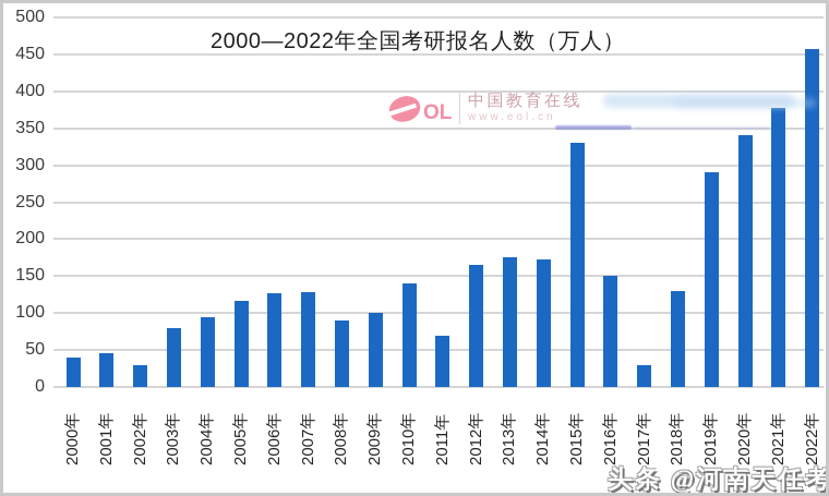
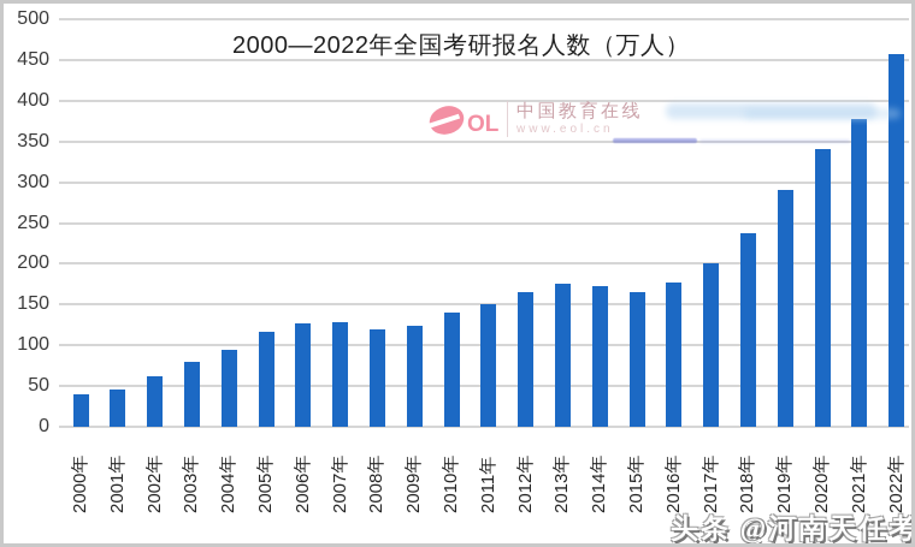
2002年: 30 -> 60
2008年: 90 -> 120
2009年: 100 -> 120
2011年: 70 -> 150
2015年: 330 -> 160
2016年: 150 -> 180
2017年: 30 -> 200
2018年: 130 -> 240
